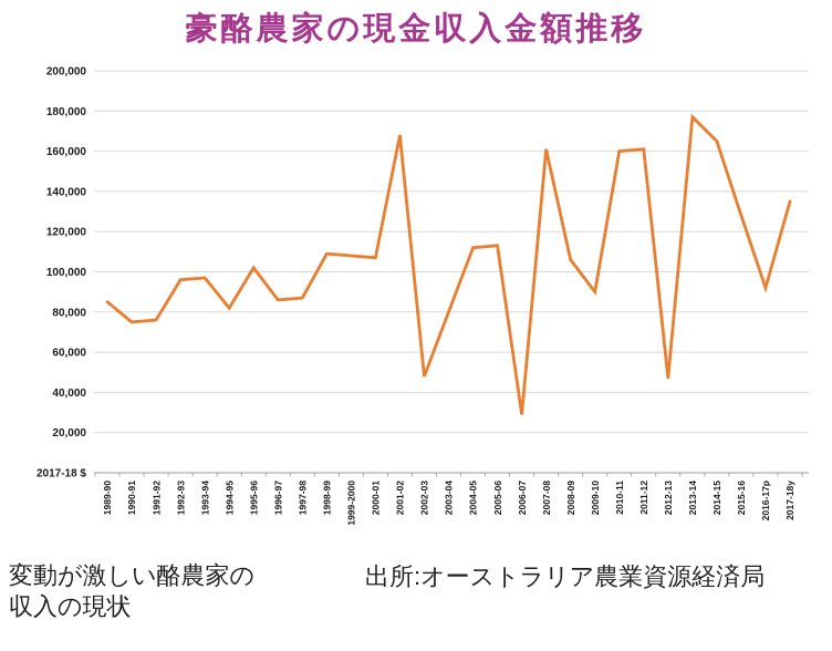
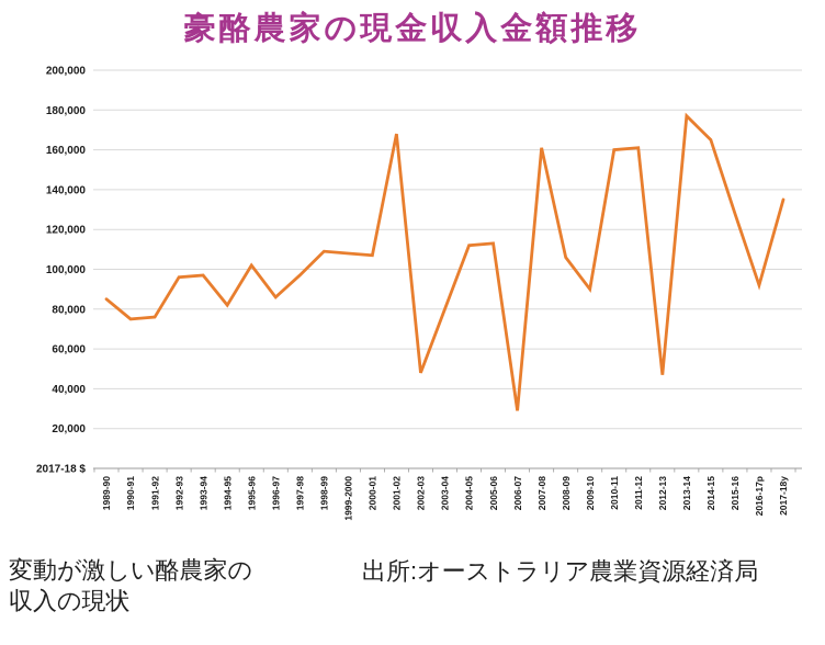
1997-98: 87000 -> 97000
